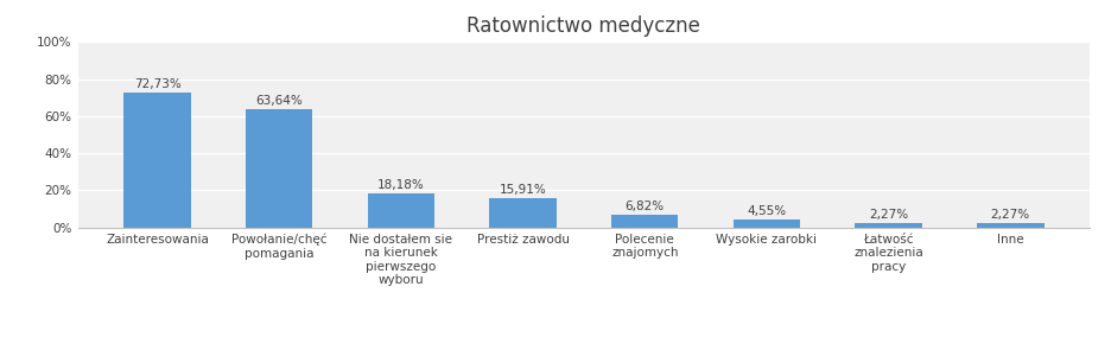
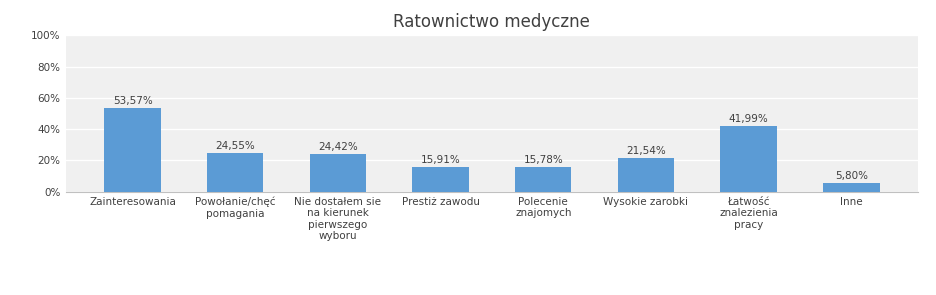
Zainteresowania: 72,73% -> 53,57%
Powołanie/chęć pomagania: 63,64% -> 24,55%
Nie dostałem sie na kierunek pierwszego wyboru: 18,18% -> 24,42%
Polecenie znajomych: 6,82% -> 15,78%
Wysokie zarobki: 4,55% -> 21,54%
Łatwość znalezienia pracy: 2,27% -> 41,99%
Inne: 2,27% -> 5,80%
